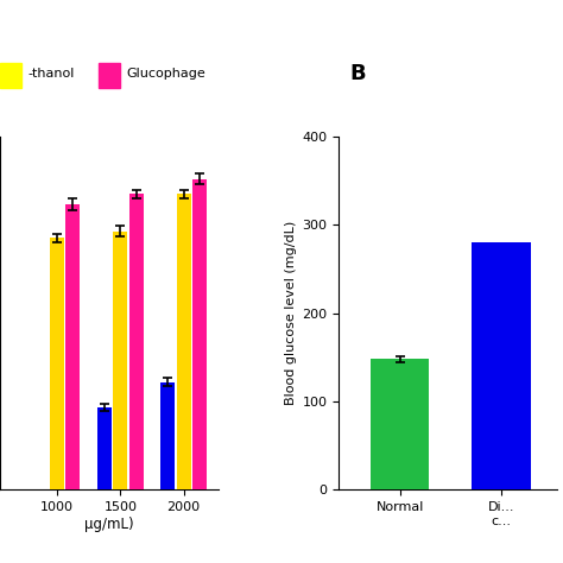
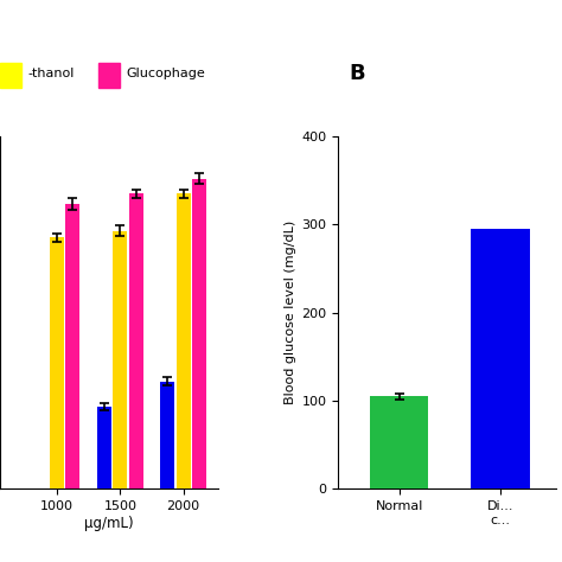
Normal: 148 -> 105
Di... c...: 280 -> 295
